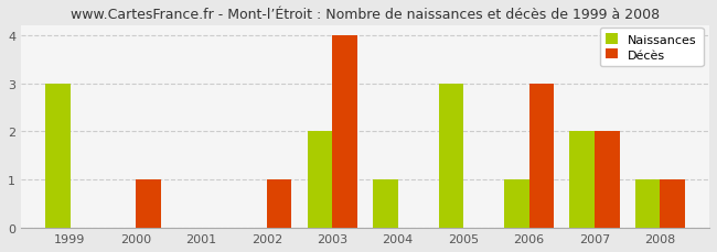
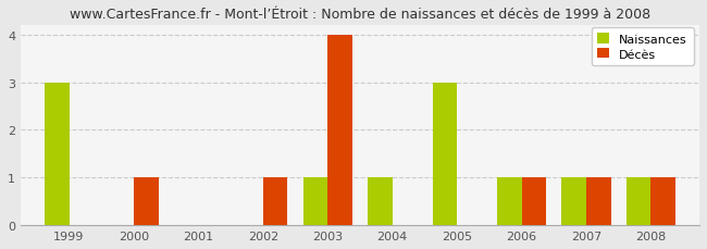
Naissances/2003: 2 -> 1
Décès/2006: 3 -> 1
Naissances/2007: 2 -> 1
Décès/2007: 2 -> 1
